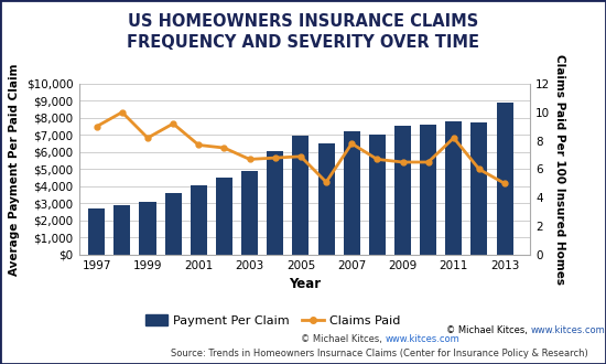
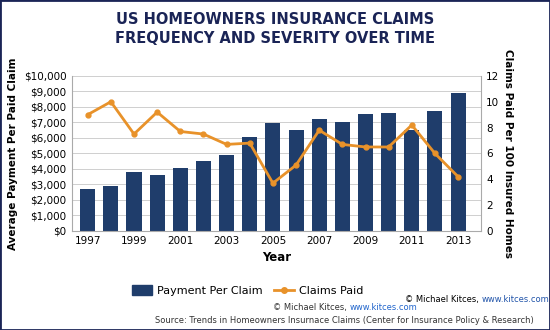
Payment Per Claim/1999: $3,100 -> $3,800
Claims Paid/1999: 8.2 -> 7.5
Claims Paid/2005: 6.9 -> 3.7
Payment Per Claim/2011: $7,800 -> $6,500
Claims Paid/2013: 5.0 -> 4.2
